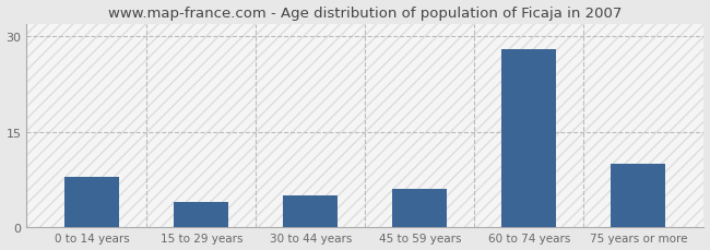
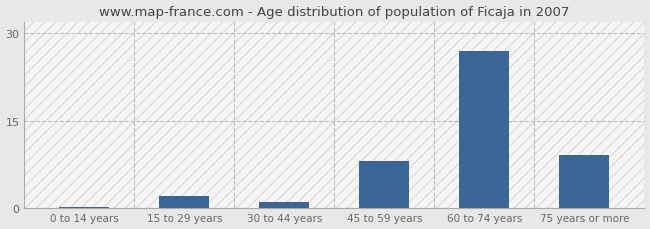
0 to 14 years: 7.8 -> 0.1
15 to 29 years: 4.0 -> 2.0
30 to 44 years: 5.0 -> 1.0
45 to 59 years: 6.0 -> 8.0
60 to 74 years: 28.0 -> 27.0
75 years or more: 10.0 -> 9.0
